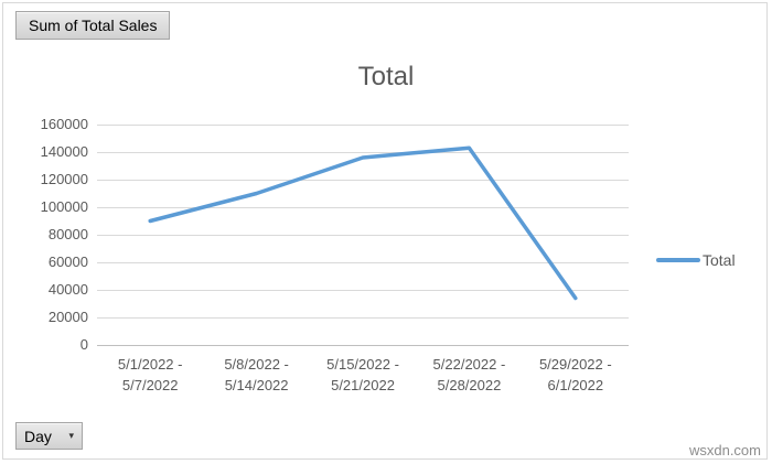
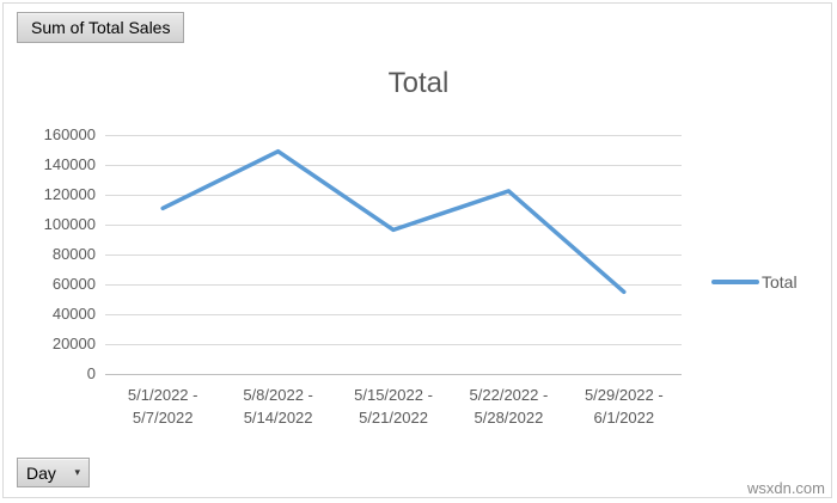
5/1/2022 - 5/7/2022: 90000 -> 111000
5/8/2022 - 5/14/2022: 110000 -> 149000
5/15/2022 - 5/21/2022: 136000 -> 96000
5/22/2022 - 5/28/2022: 143000 -> 122000
5/29/2022 - 6/1/2022: 34000 -> 55000
